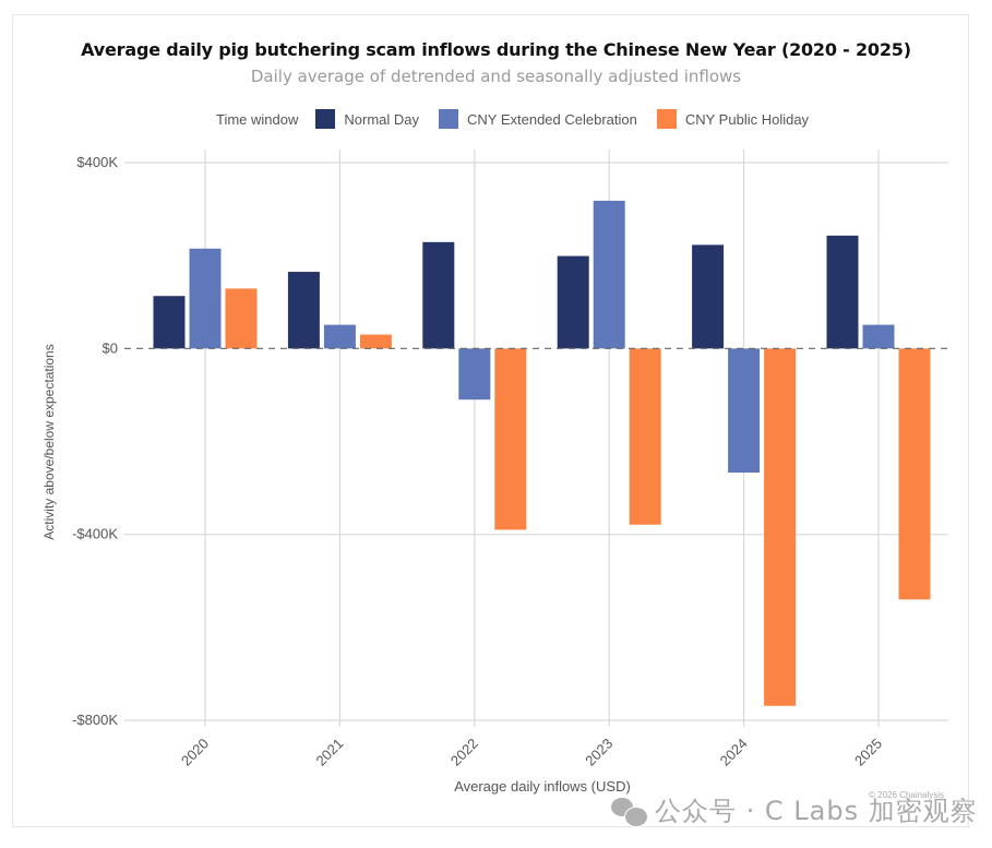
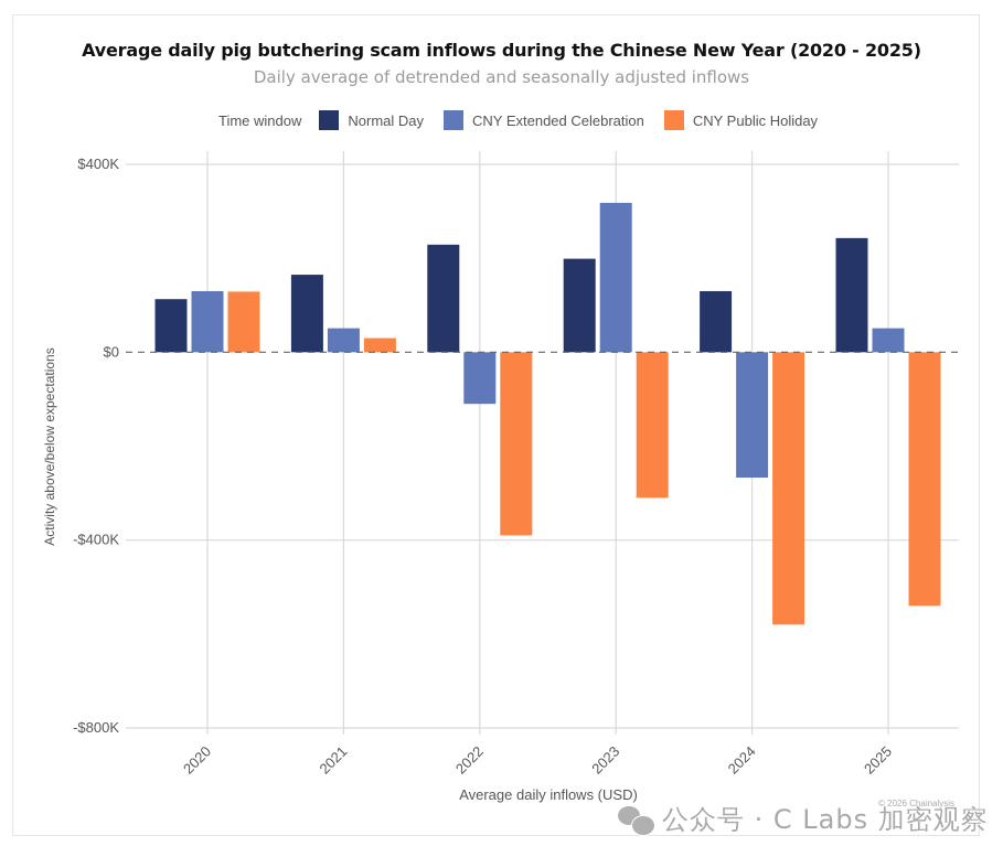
CNY Extended Celebration/2020: $220K -> $130K
CNY Public Holiday/2023: -$380K -> -$310K
Normal Day/2024: $220K -> $130K
CNY Public Holiday/2024: -$770K -> -$580K
